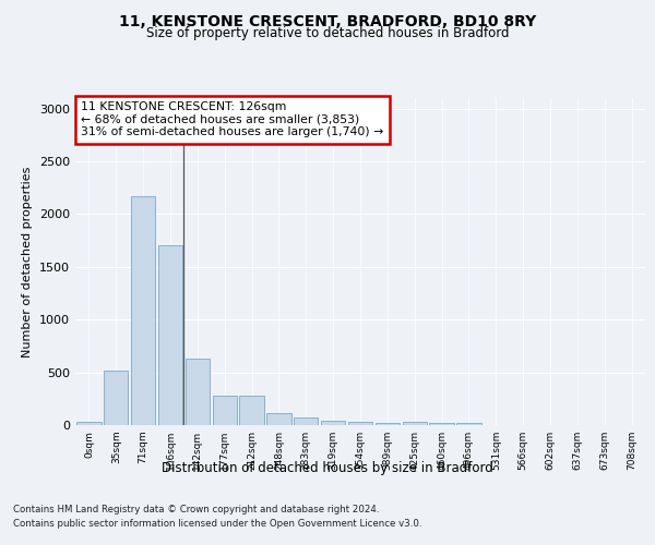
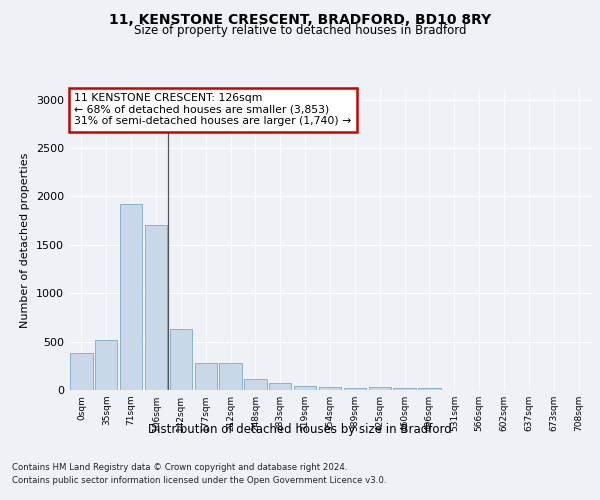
0sqm: 30 -> 380
71sqm: 2170 -> 1920
